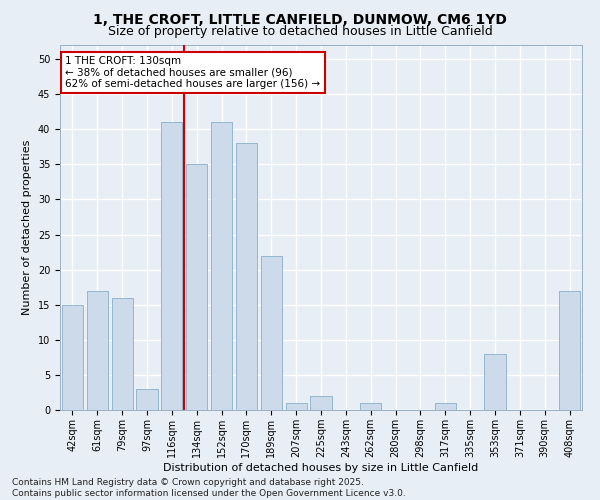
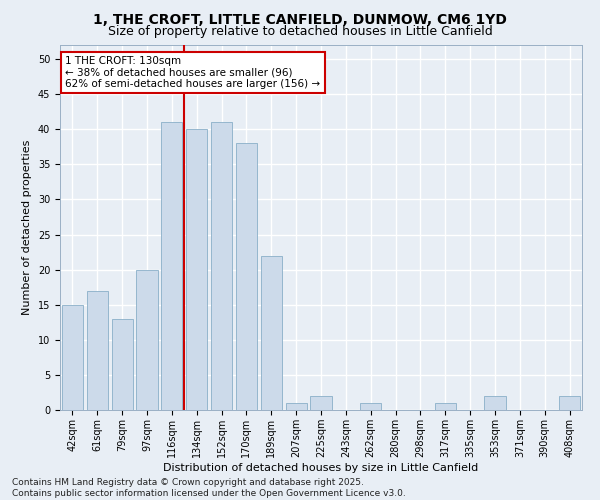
79sqm: 16 -> 13
97sqm: 3 -> 20
134sqm: 35 -> 40
353sqm: 8 -> 2
408sqm: 17 -> 2
